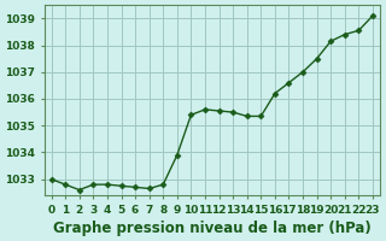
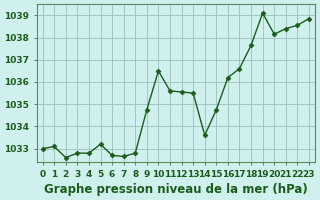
1: 1032.80 -> 1033.10
5: 1032.75 -> 1033.20
9: 1033.90 -> 1034.75
10: 1035.40 -> 1036.50
14: 1035.35 -> 1033.60
15: 1035.35 -> 1034.75
18: 1037.00 -> 1037.65
19: 1037.50 -> 1039.10
23: 1039.10 -> 1038.85
